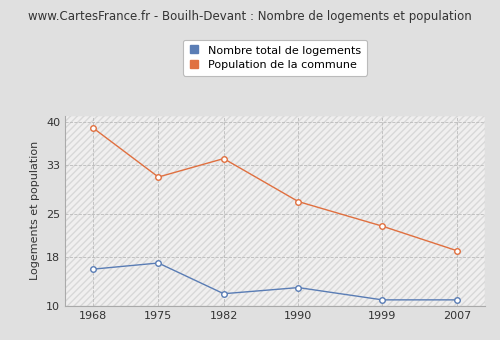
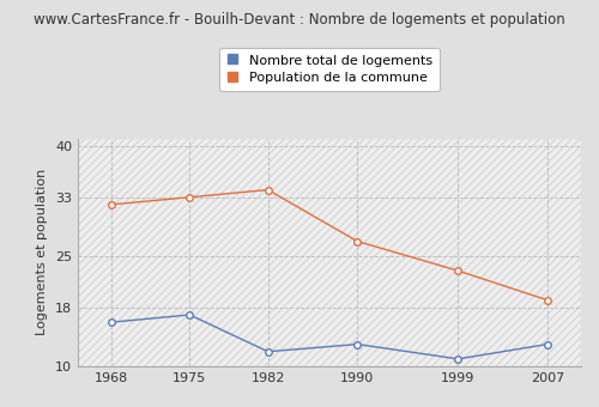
Population de la commune/1968: 39 -> 32
Population de la commune/1975: 31 -> 33
Nombre total de logements/2007: 11 -> 13
